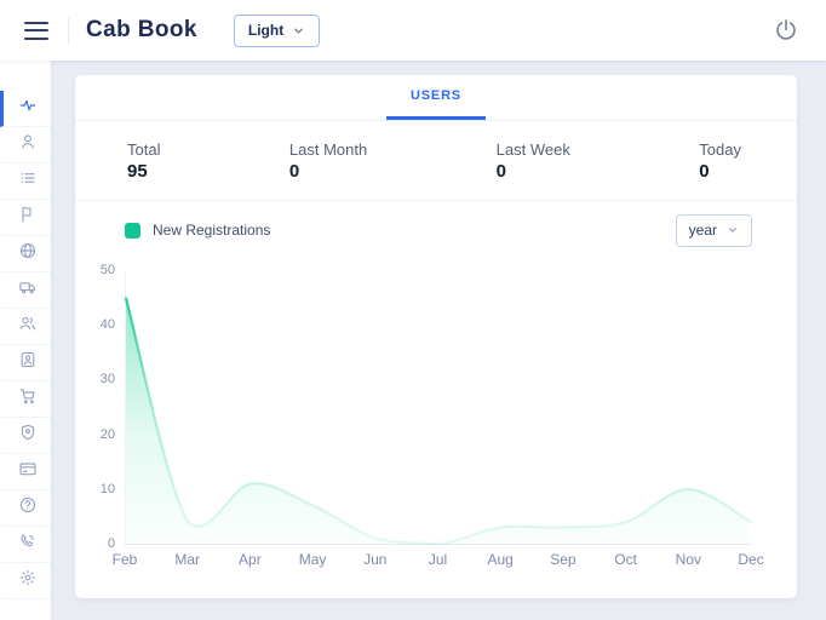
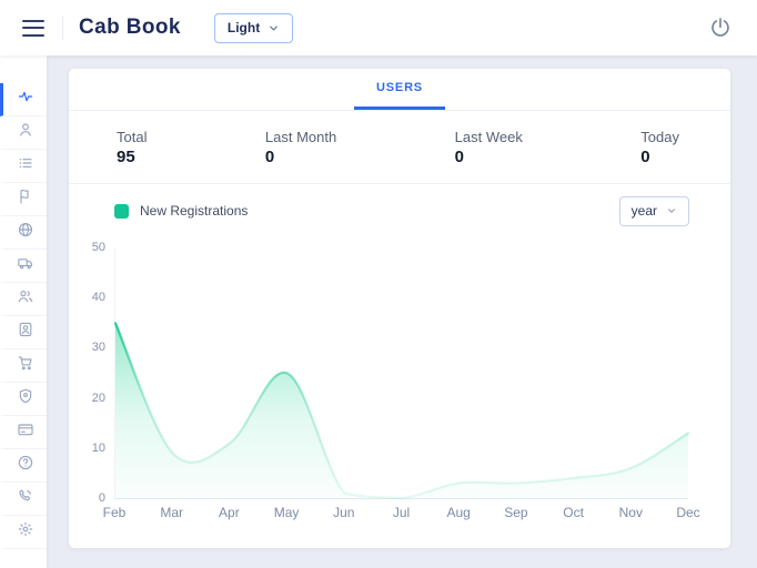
Feb: 45 -> 35
Mar: 4 -> 9
May: 7 -> 25
Nov: 10 -> 6
Dec: 4 -> 13
